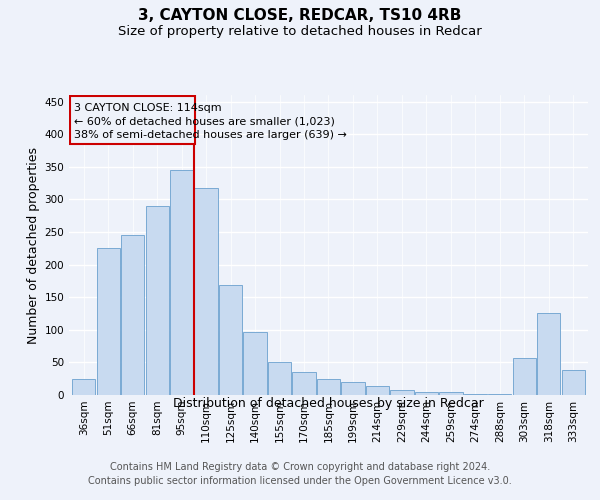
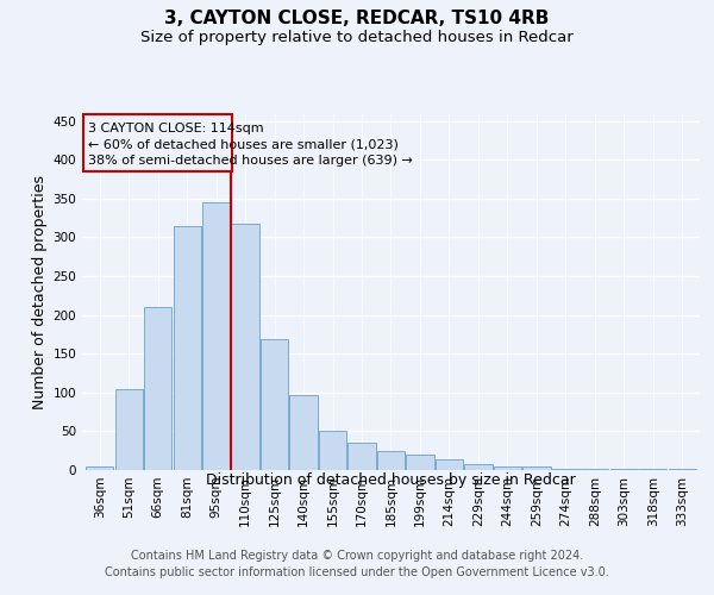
36sqm: 24 -> 5
51sqm: 226 -> 105
66sqm: 246 -> 210
81sqm: 290 -> 315
303sqm: 56 -> 1
318sqm: 126 -> 1
333sqm: 38 -> 1
